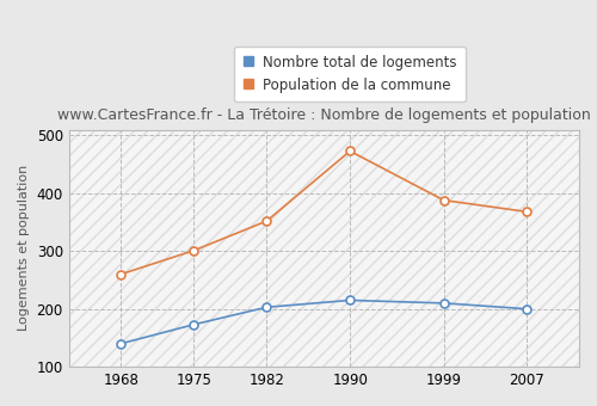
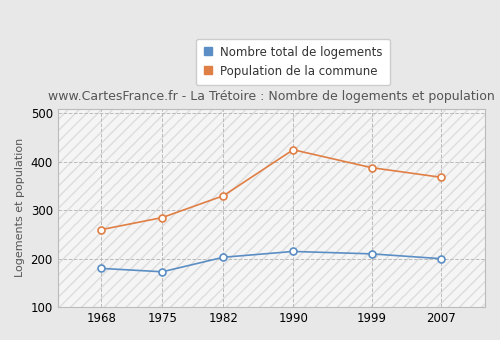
Nombre total de logements/1968: 140 -> 180
Population de la commune/1975: 301 -> 285
Population de la commune/1982: 352 -> 330
Population de la commune/1990: 473 -> 425
